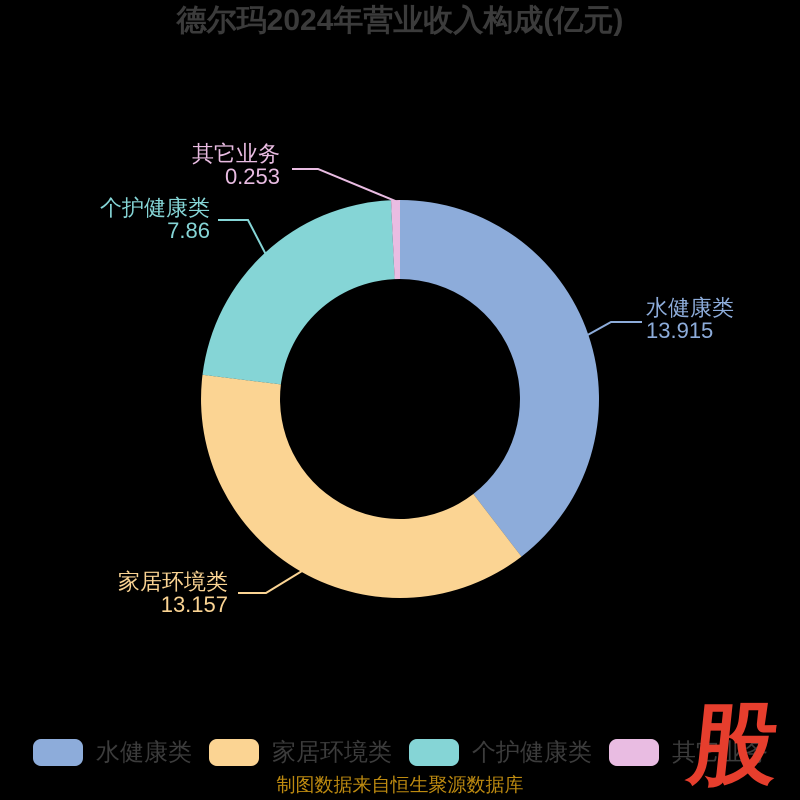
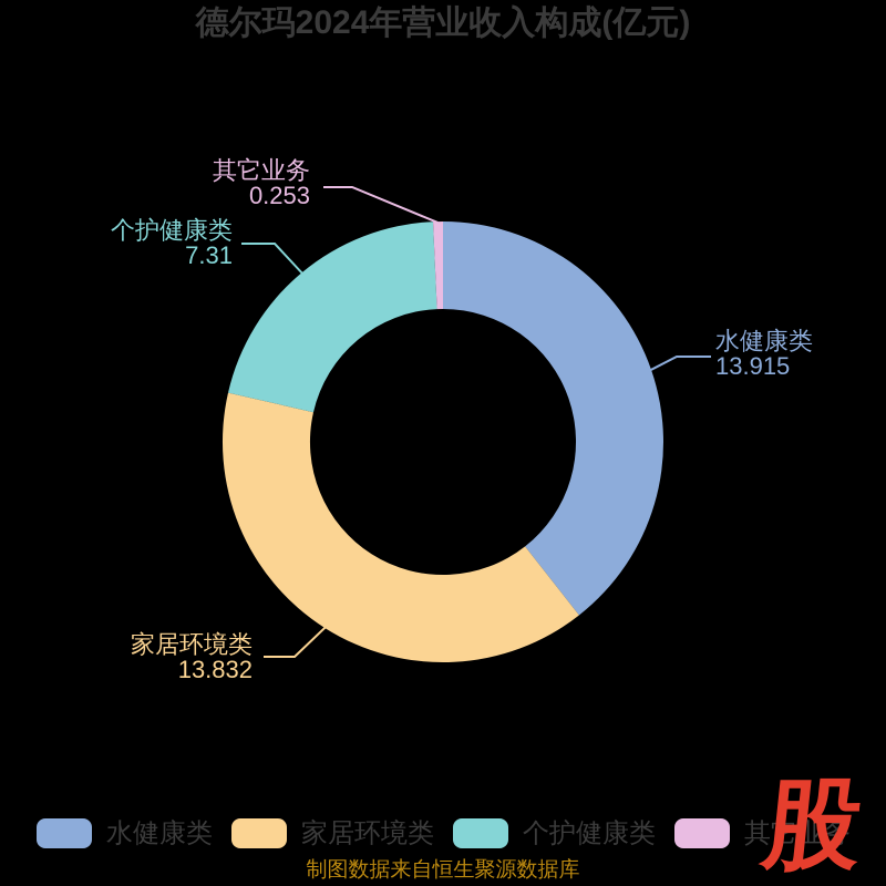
家居环境类: 13.157 -> 13.832
个护健康类: 7.86 -> 7.31
